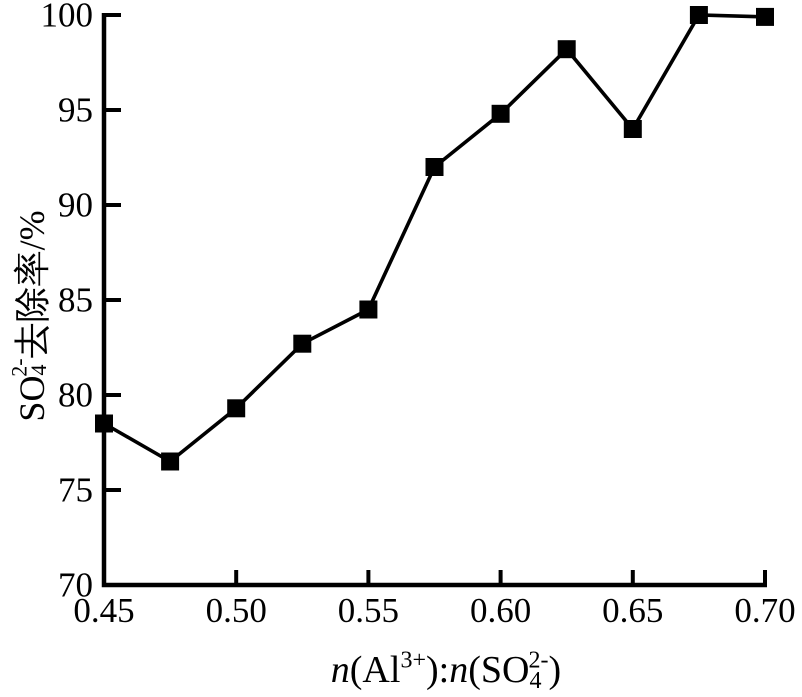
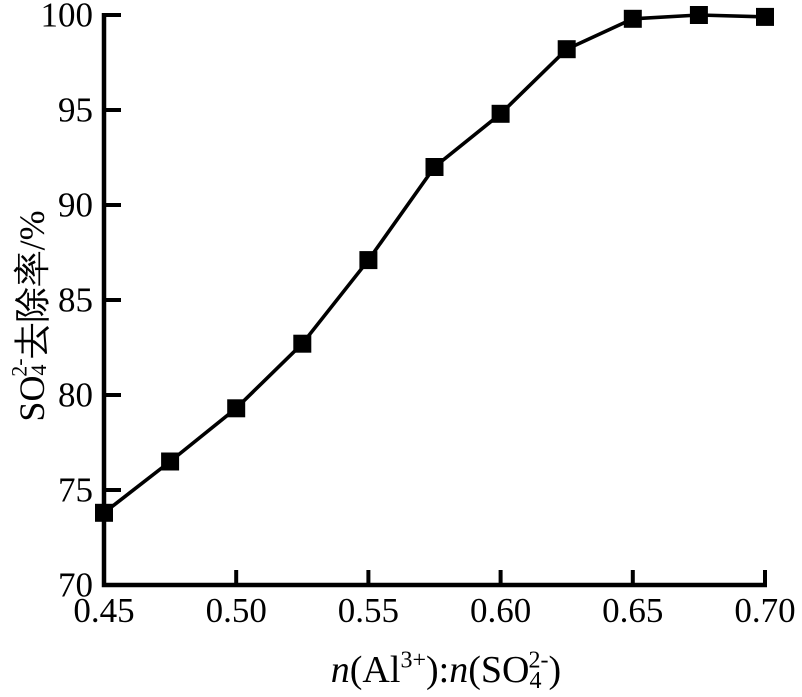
0.45: 78.5 -> 73.8
0.55: 84.5 -> 87.1
0.65: 94.0 -> 99.8
